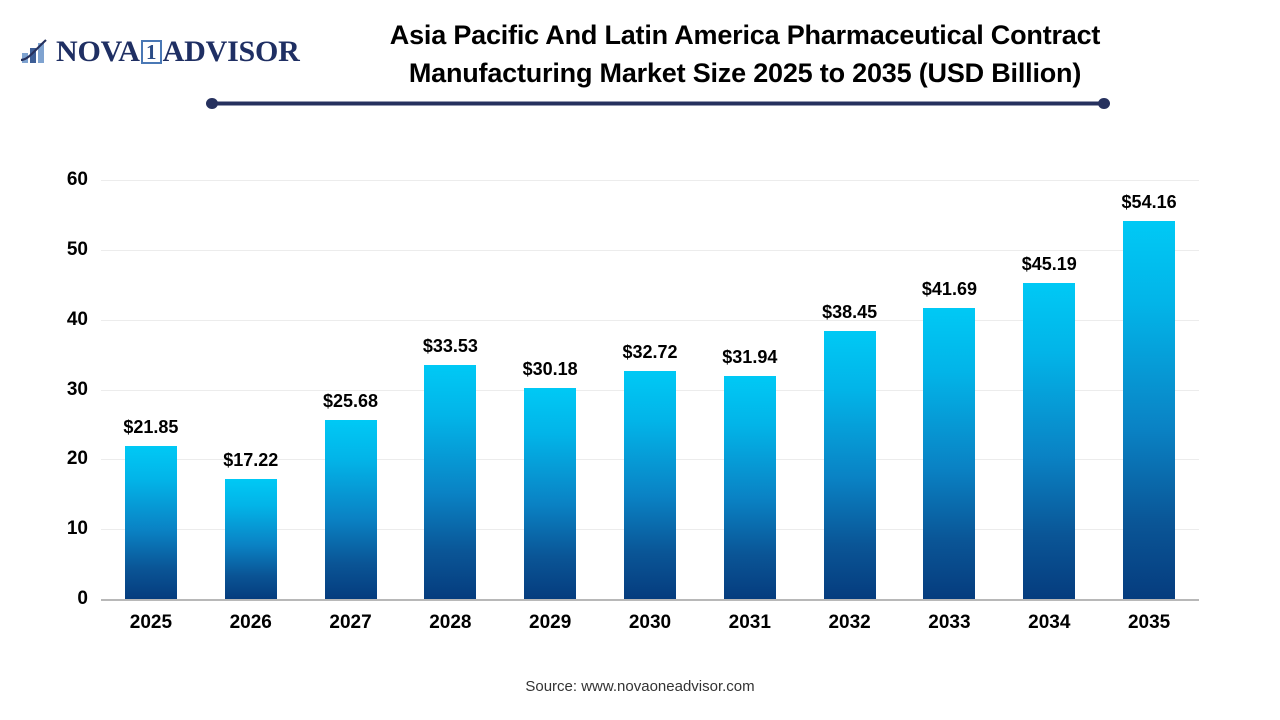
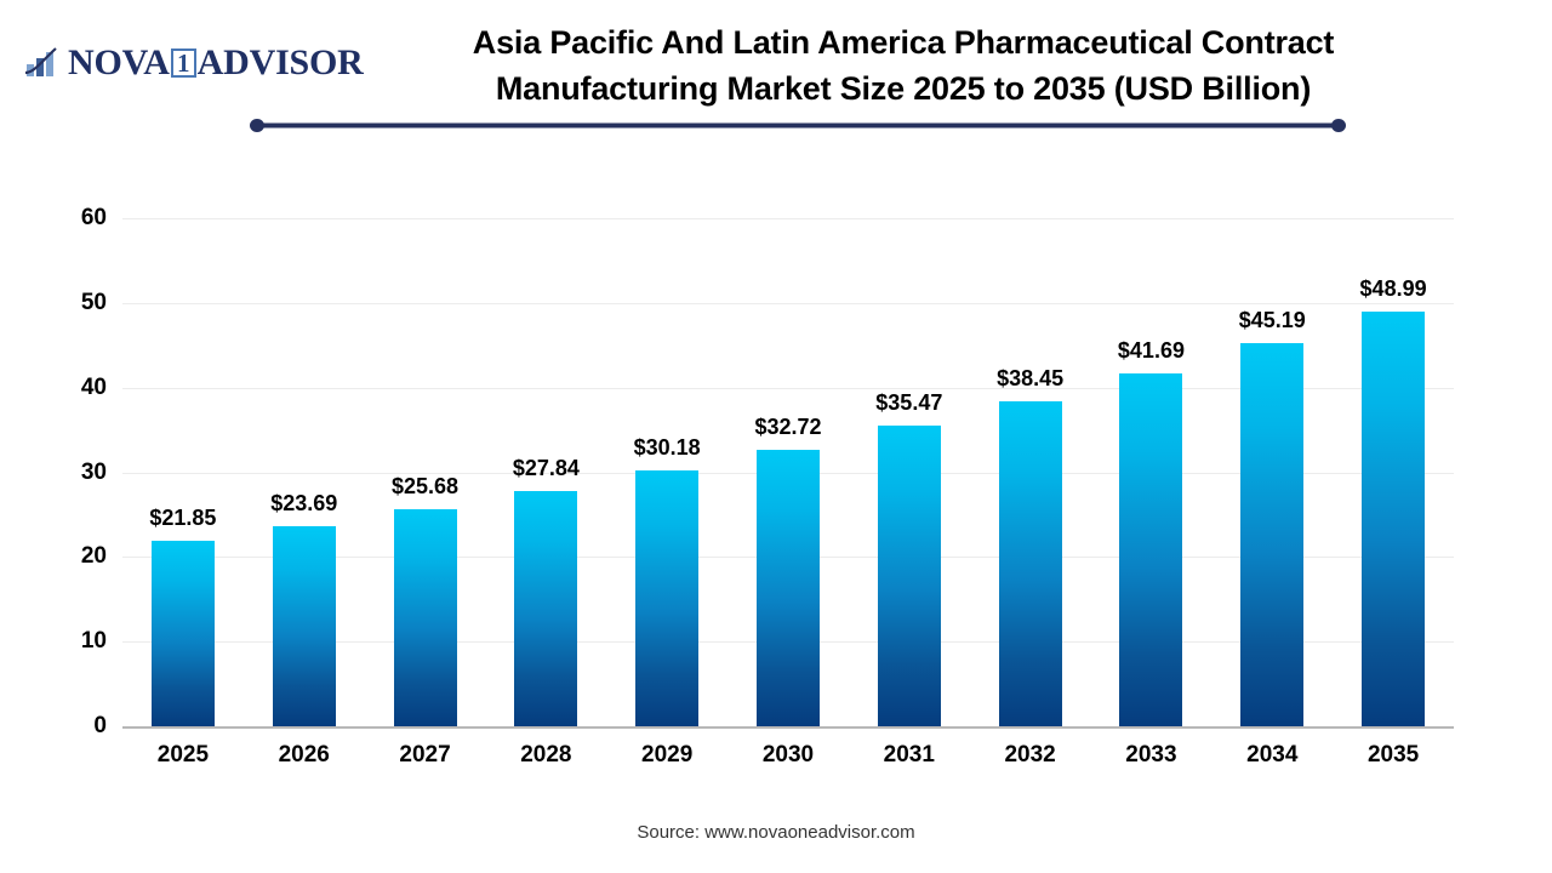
2026: $17.22 -> $23.69
2028: $33.53 -> $27.84
2031: $31.94 -> $35.47
2035: $54.16 -> $48.99
